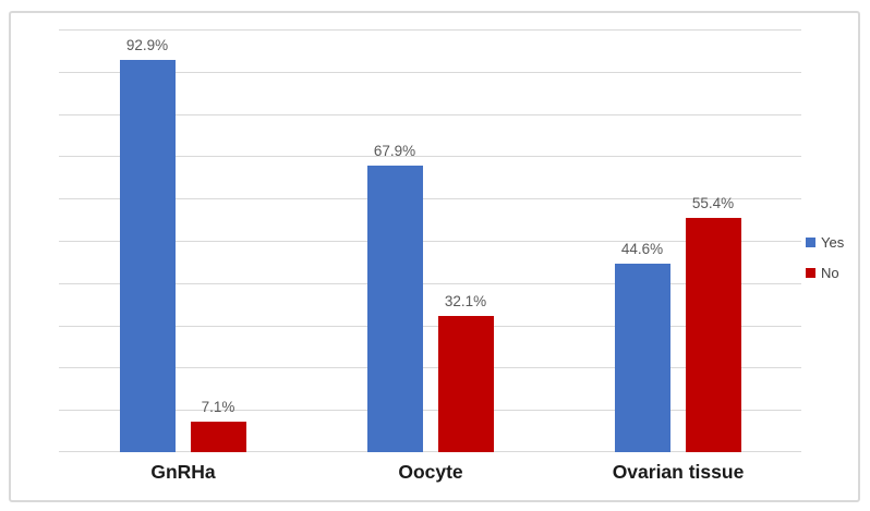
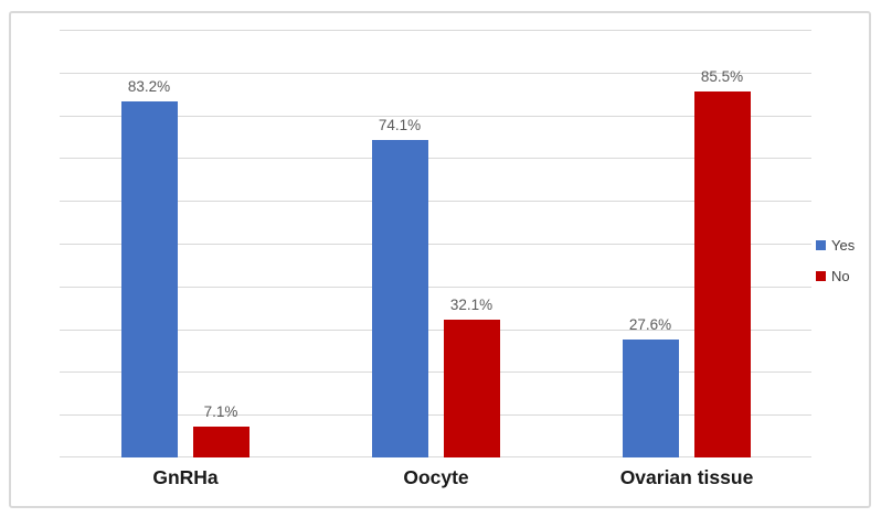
Yes/GnRHa: 92.9% -> 83.2%
Yes/Oocyte: 67.9% -> 74.1%
Yes/Ovarian tissue: 44.6% -> 27.6%
No/Ovarian tissue: 55.4% -> 85.5%
